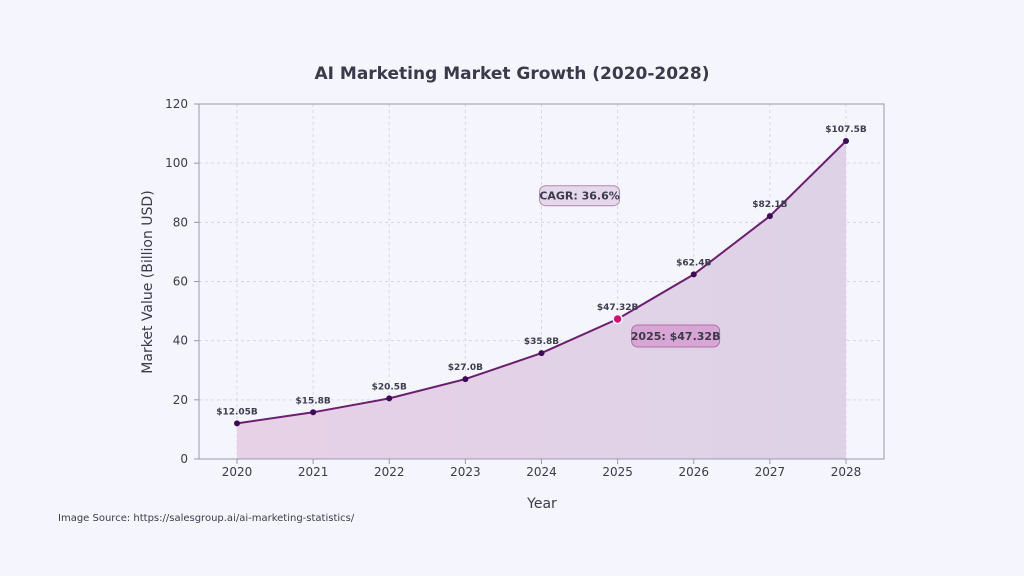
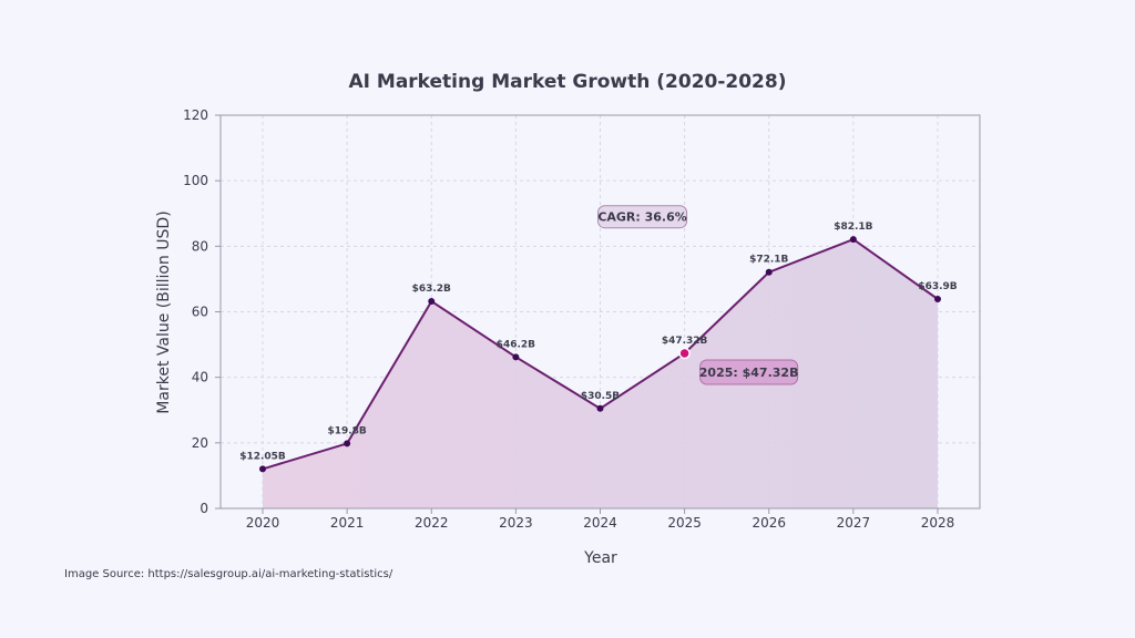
2021: $15.8B -> $19.8B
2022: $20.5B -> $63.2B
2023: $27.0B -> $46.2B
2024: $35.8B -> $30.5B
2026: $62.4B -> $72.1B
2028: $107.5B -> $63.9B
